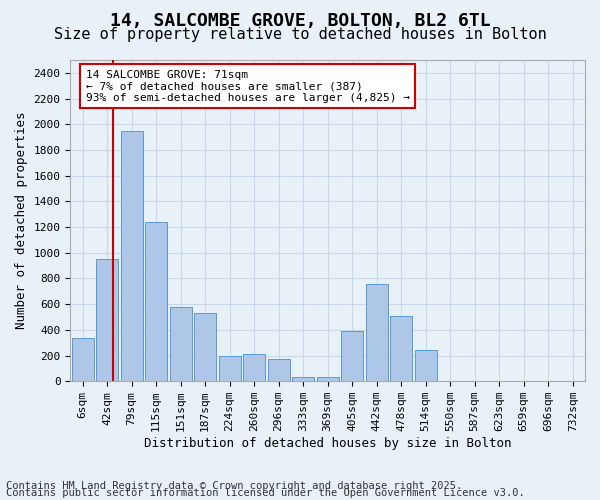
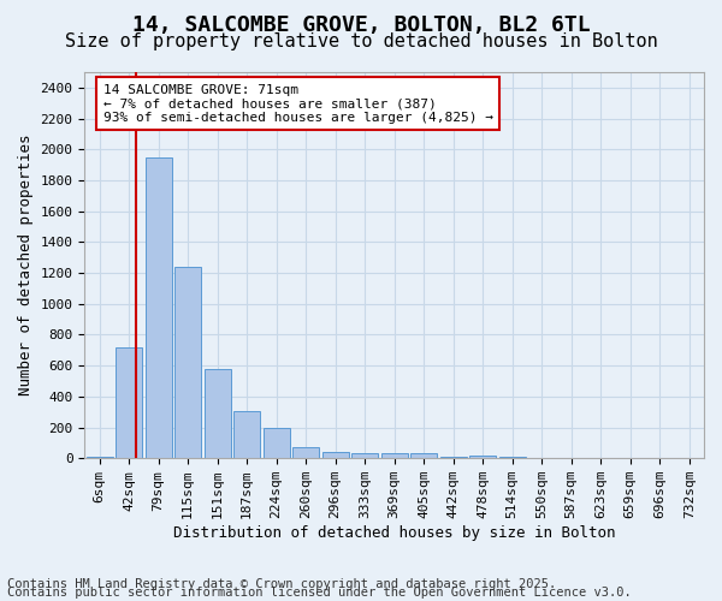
6sqm: 340 -> 10
42sqm: 950 -> 720
187sqm: 530 -> 300
260sqm: 210 -> 80
296sqm: 170 -> 40
405sqm: 390 -> 40
442sqm: 760 -> 10
478sqm: 510 -> 20
514sqm: 240 -> 10
